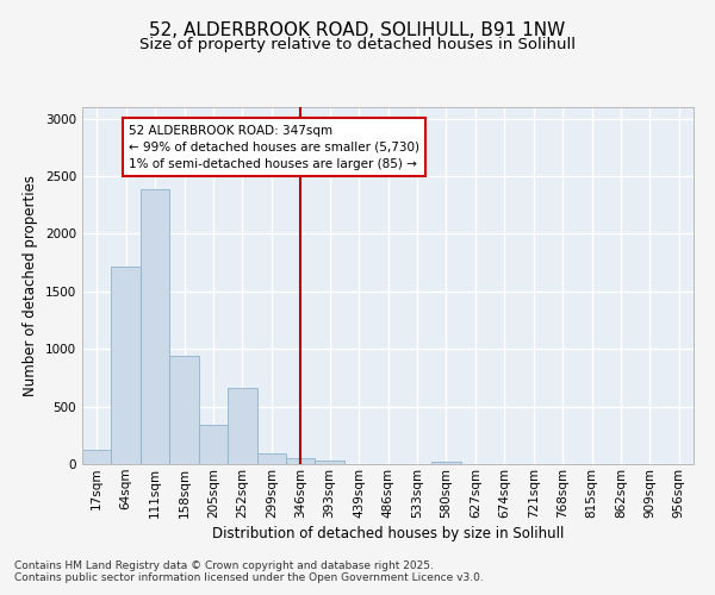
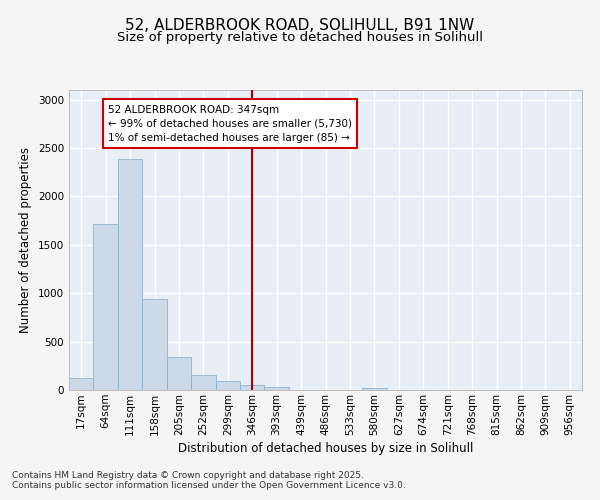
252sqm: 660 -> 160
